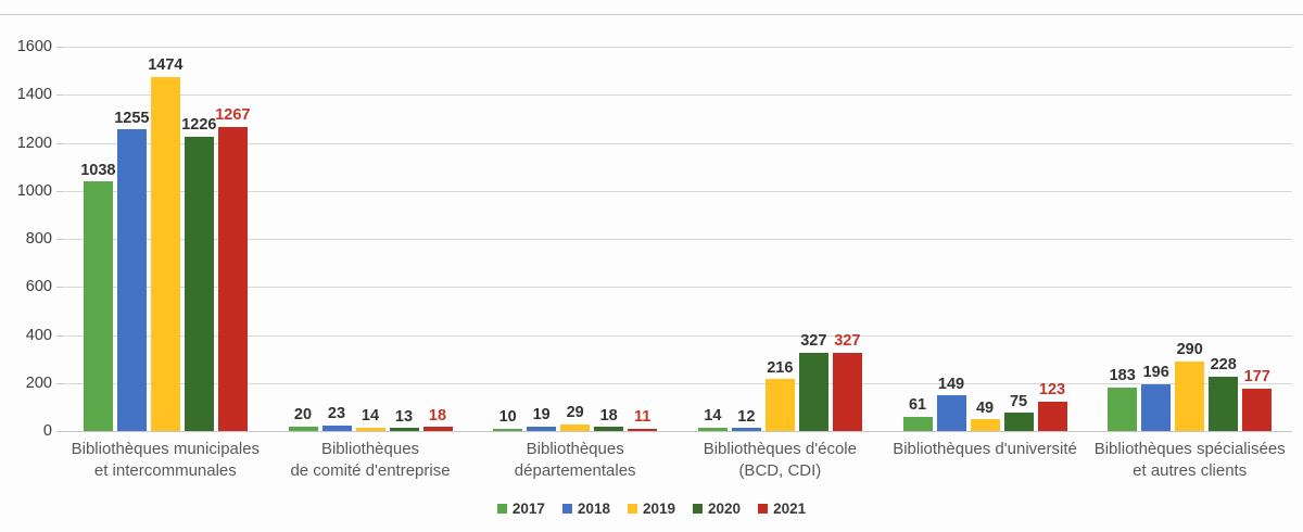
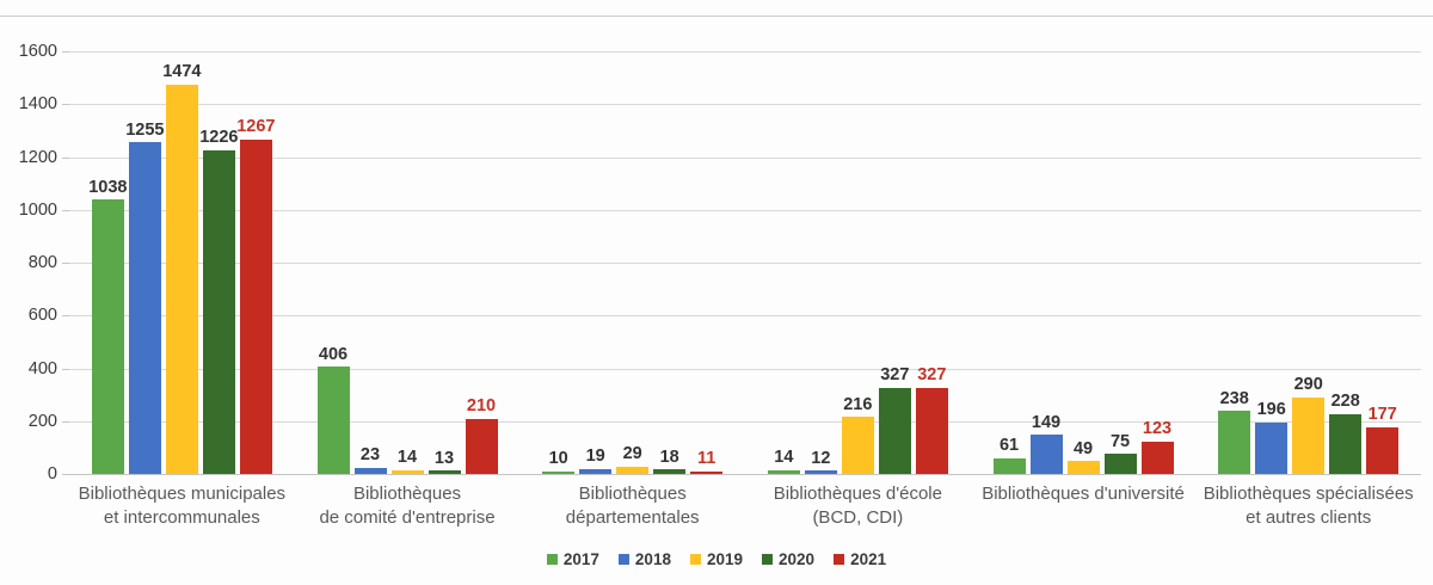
2017/Bibliothèques de comité d'entreprise: 20 -> 406
2021/Bibliothèques de comité d'entreprise: 18 -> 210
2017/Bibliothèques spécialisées et autres clients: 183 -> 238
